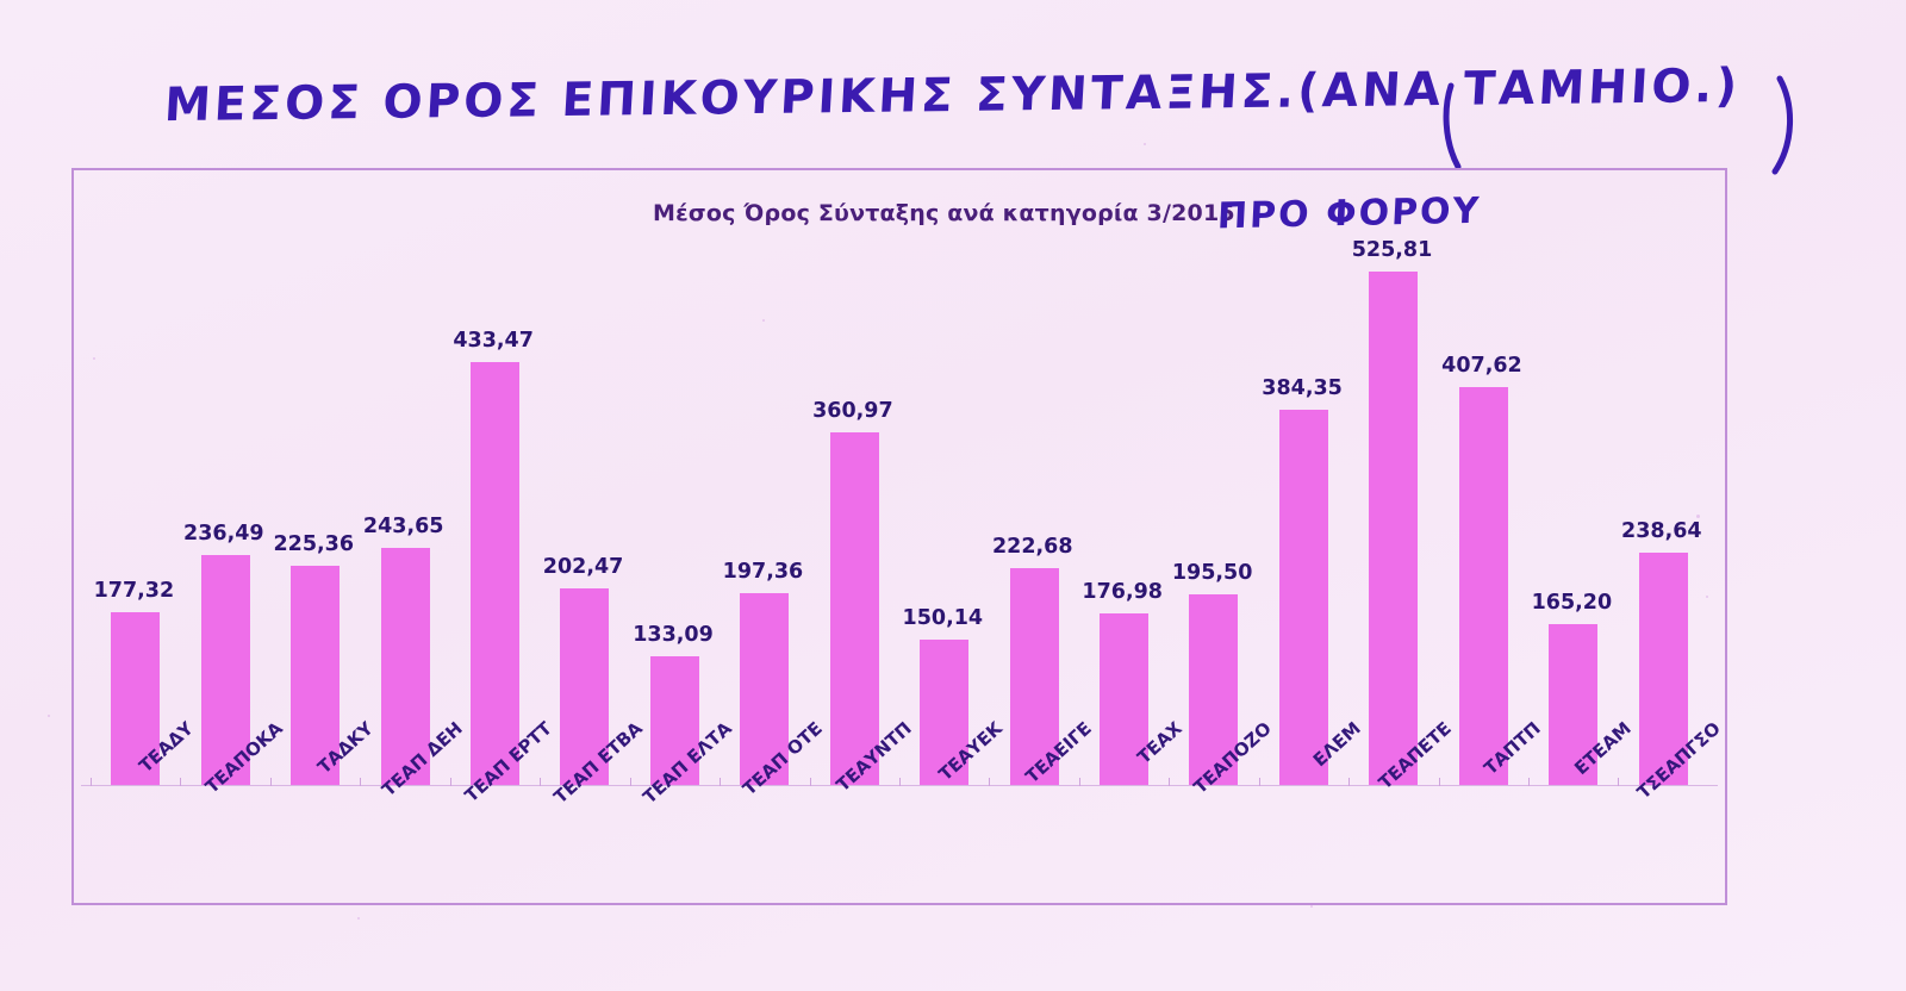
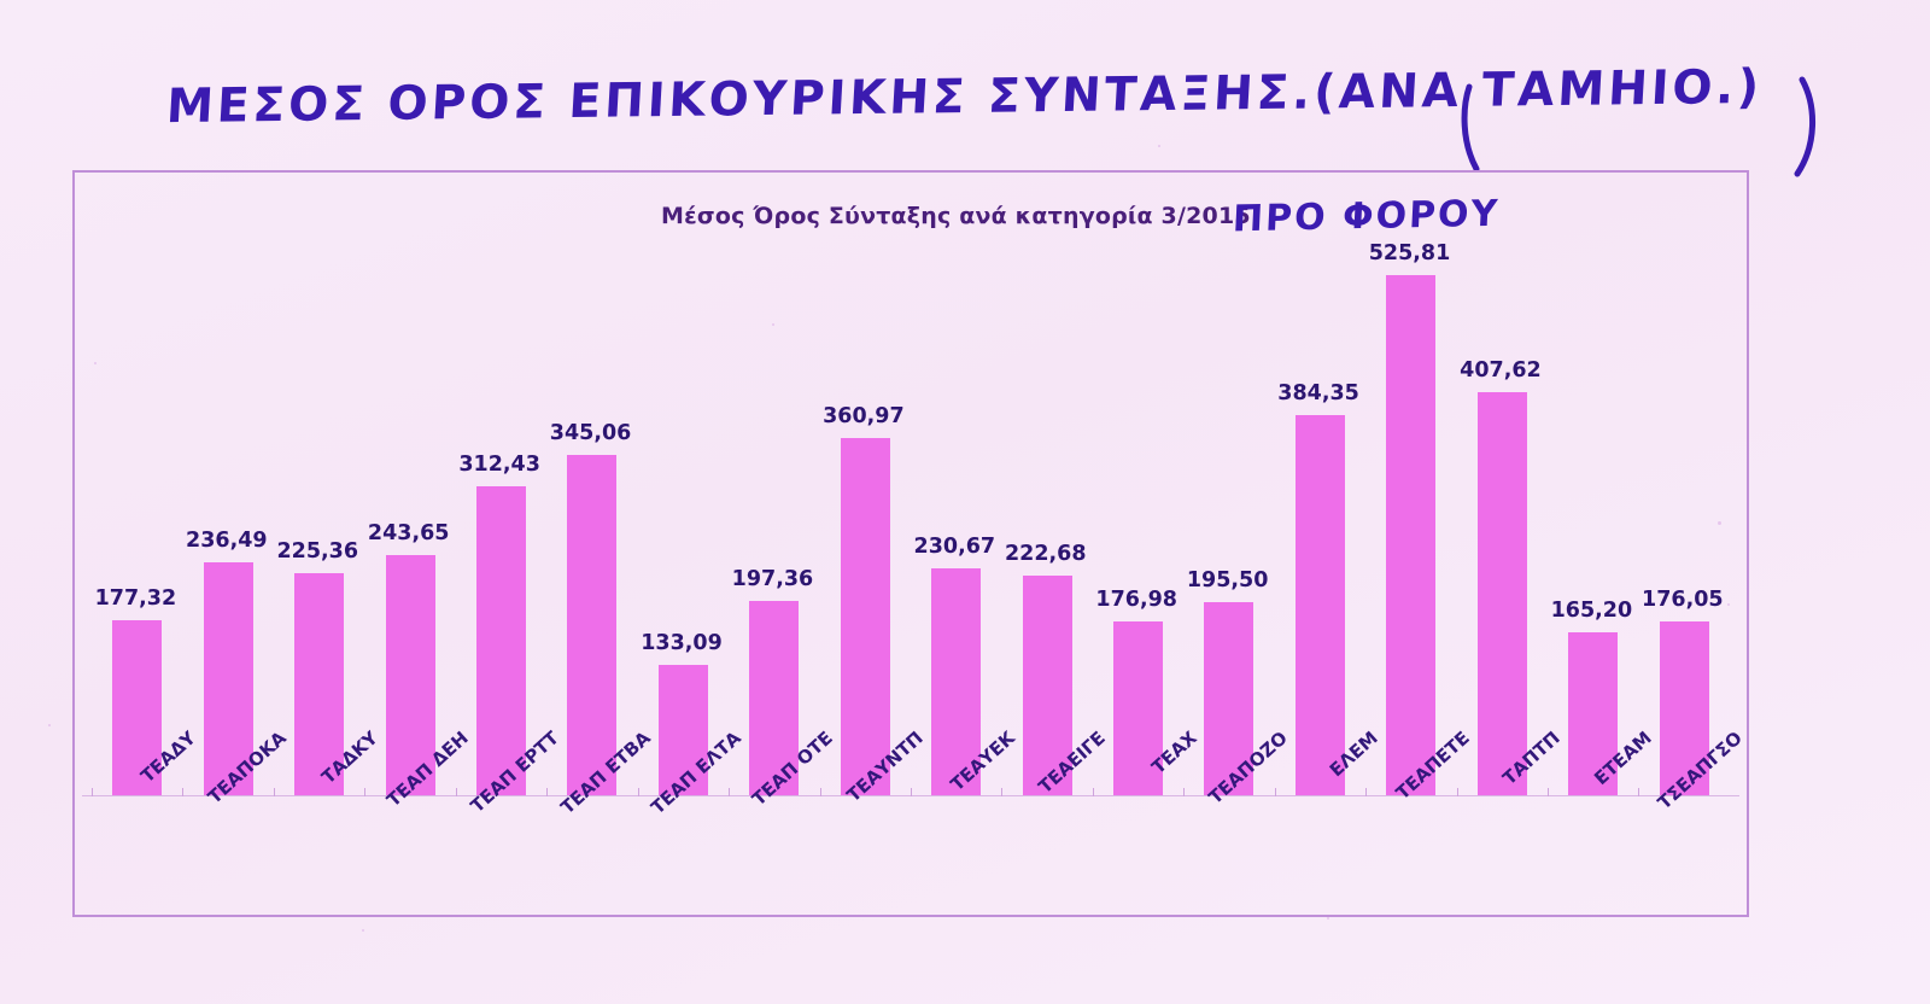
ΤΕΑΠ ΕΡΤΤ: 433,47 -> 312,43
ΤΕΑΠ ΕΤΒΑ: 202,47 -> 345,06
ΤΕΑΥΕΚ: 150,14 -> 230,67
ΤΣΕΑΠΓΣΟ: 238,64 -> 176,05
